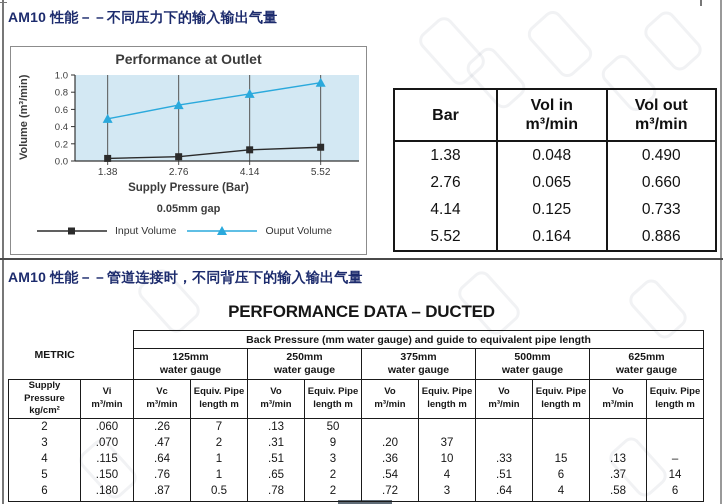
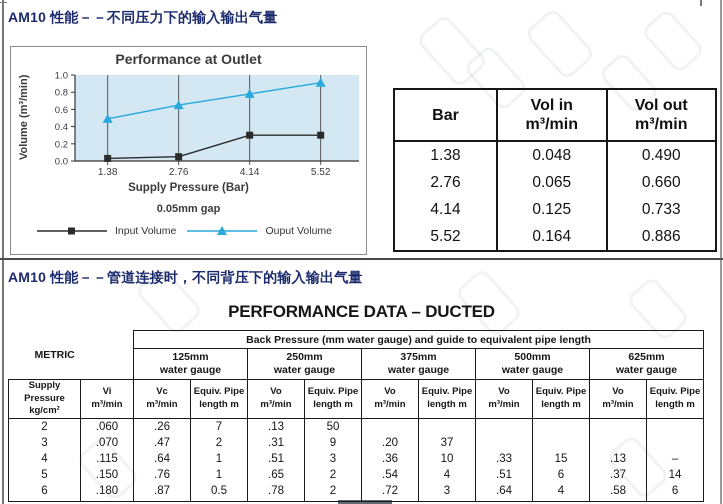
Input Volume/4.14: 0.1 -> 0.3
Input Volume/5.52: 0.2 -> 0.3
